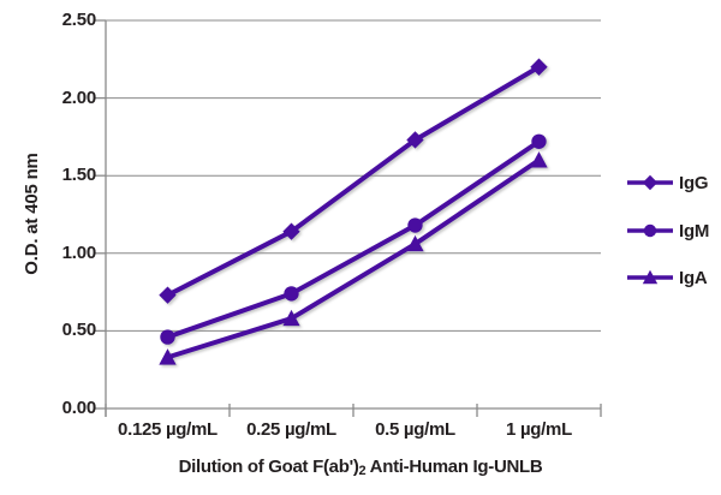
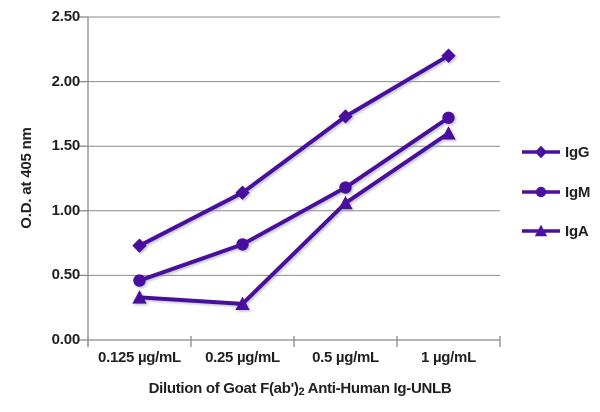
IgA/0.25 µg/mL: 0.58 -> 0.28
